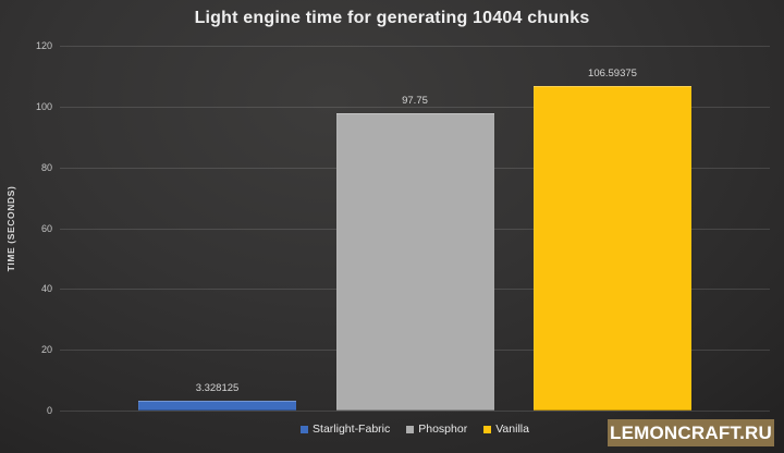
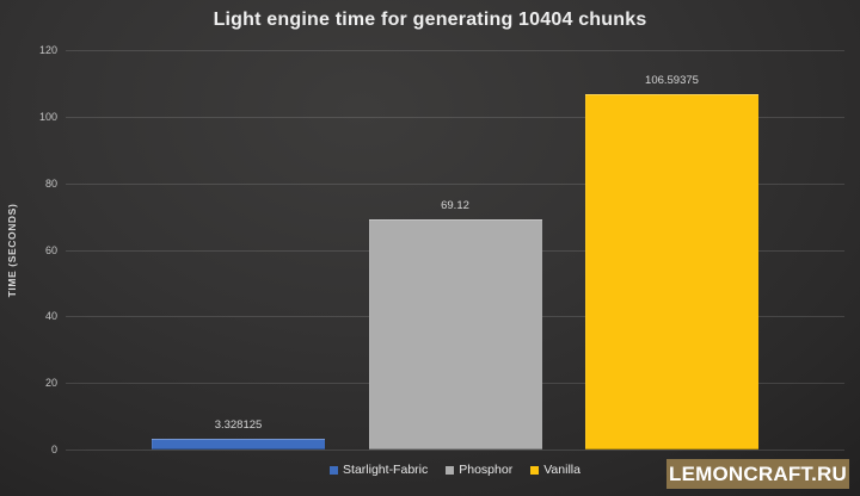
Phosphor: 97.75 -> 69.12
